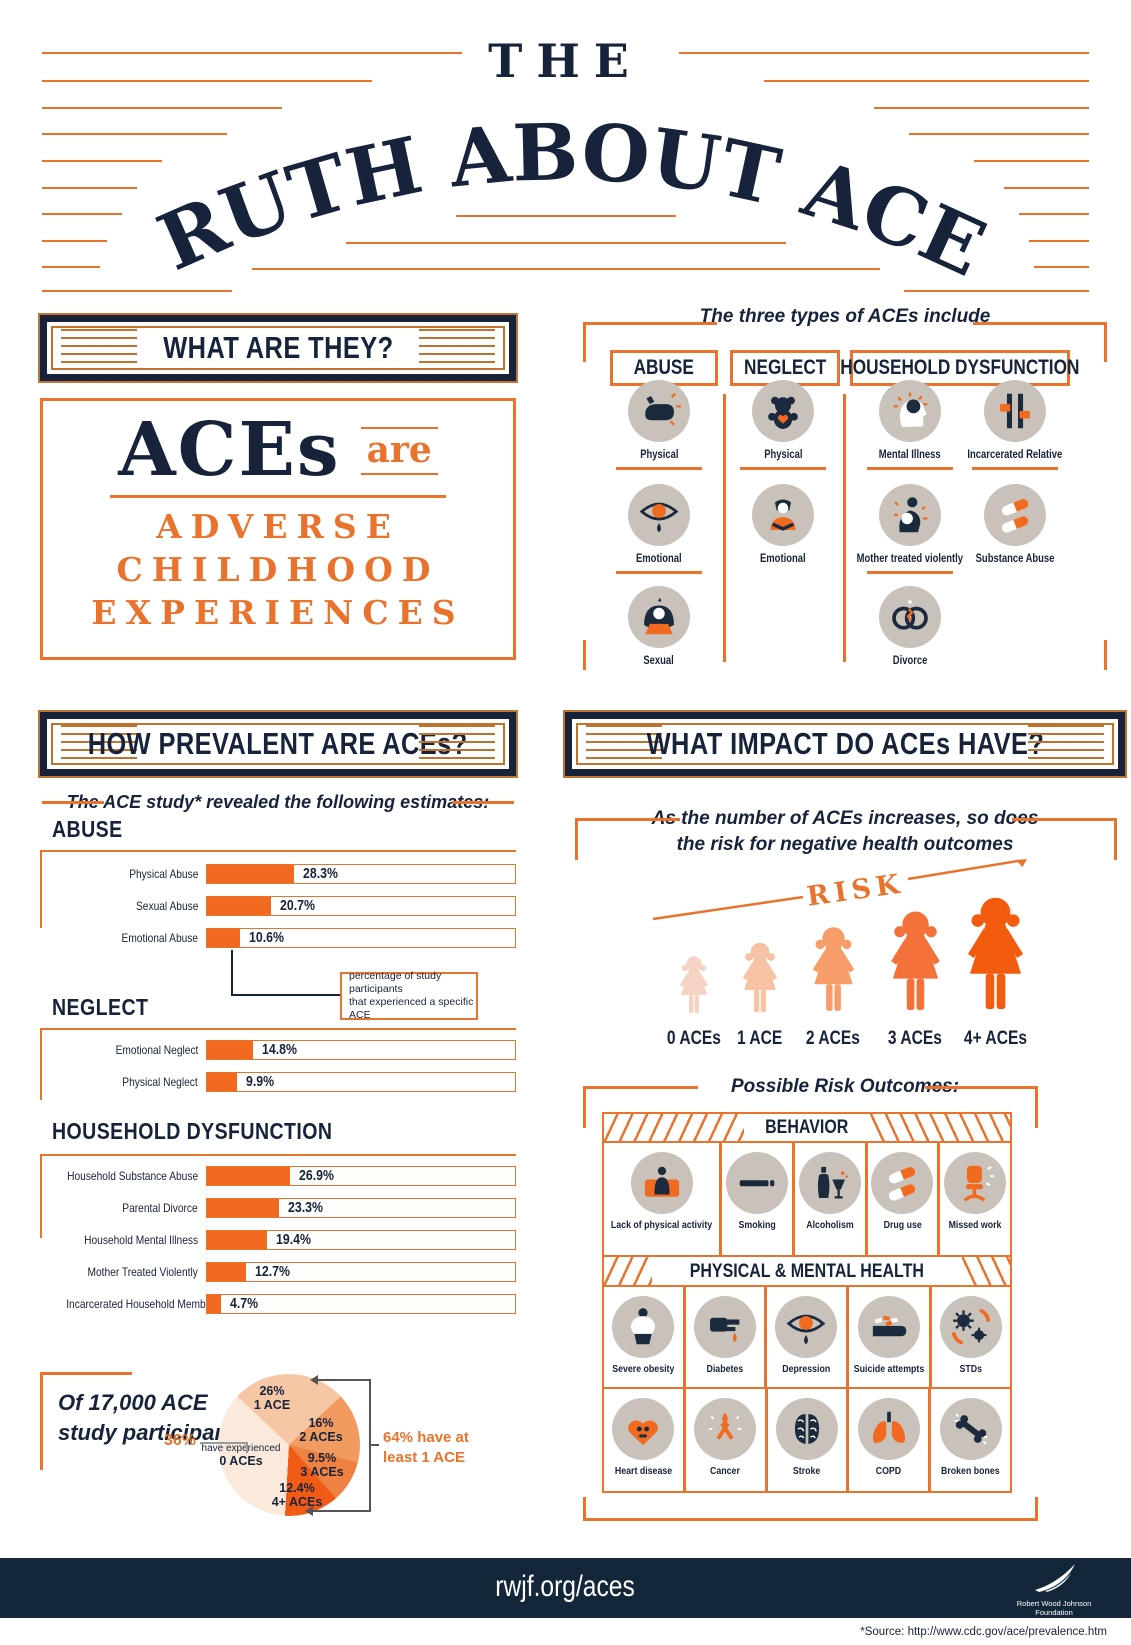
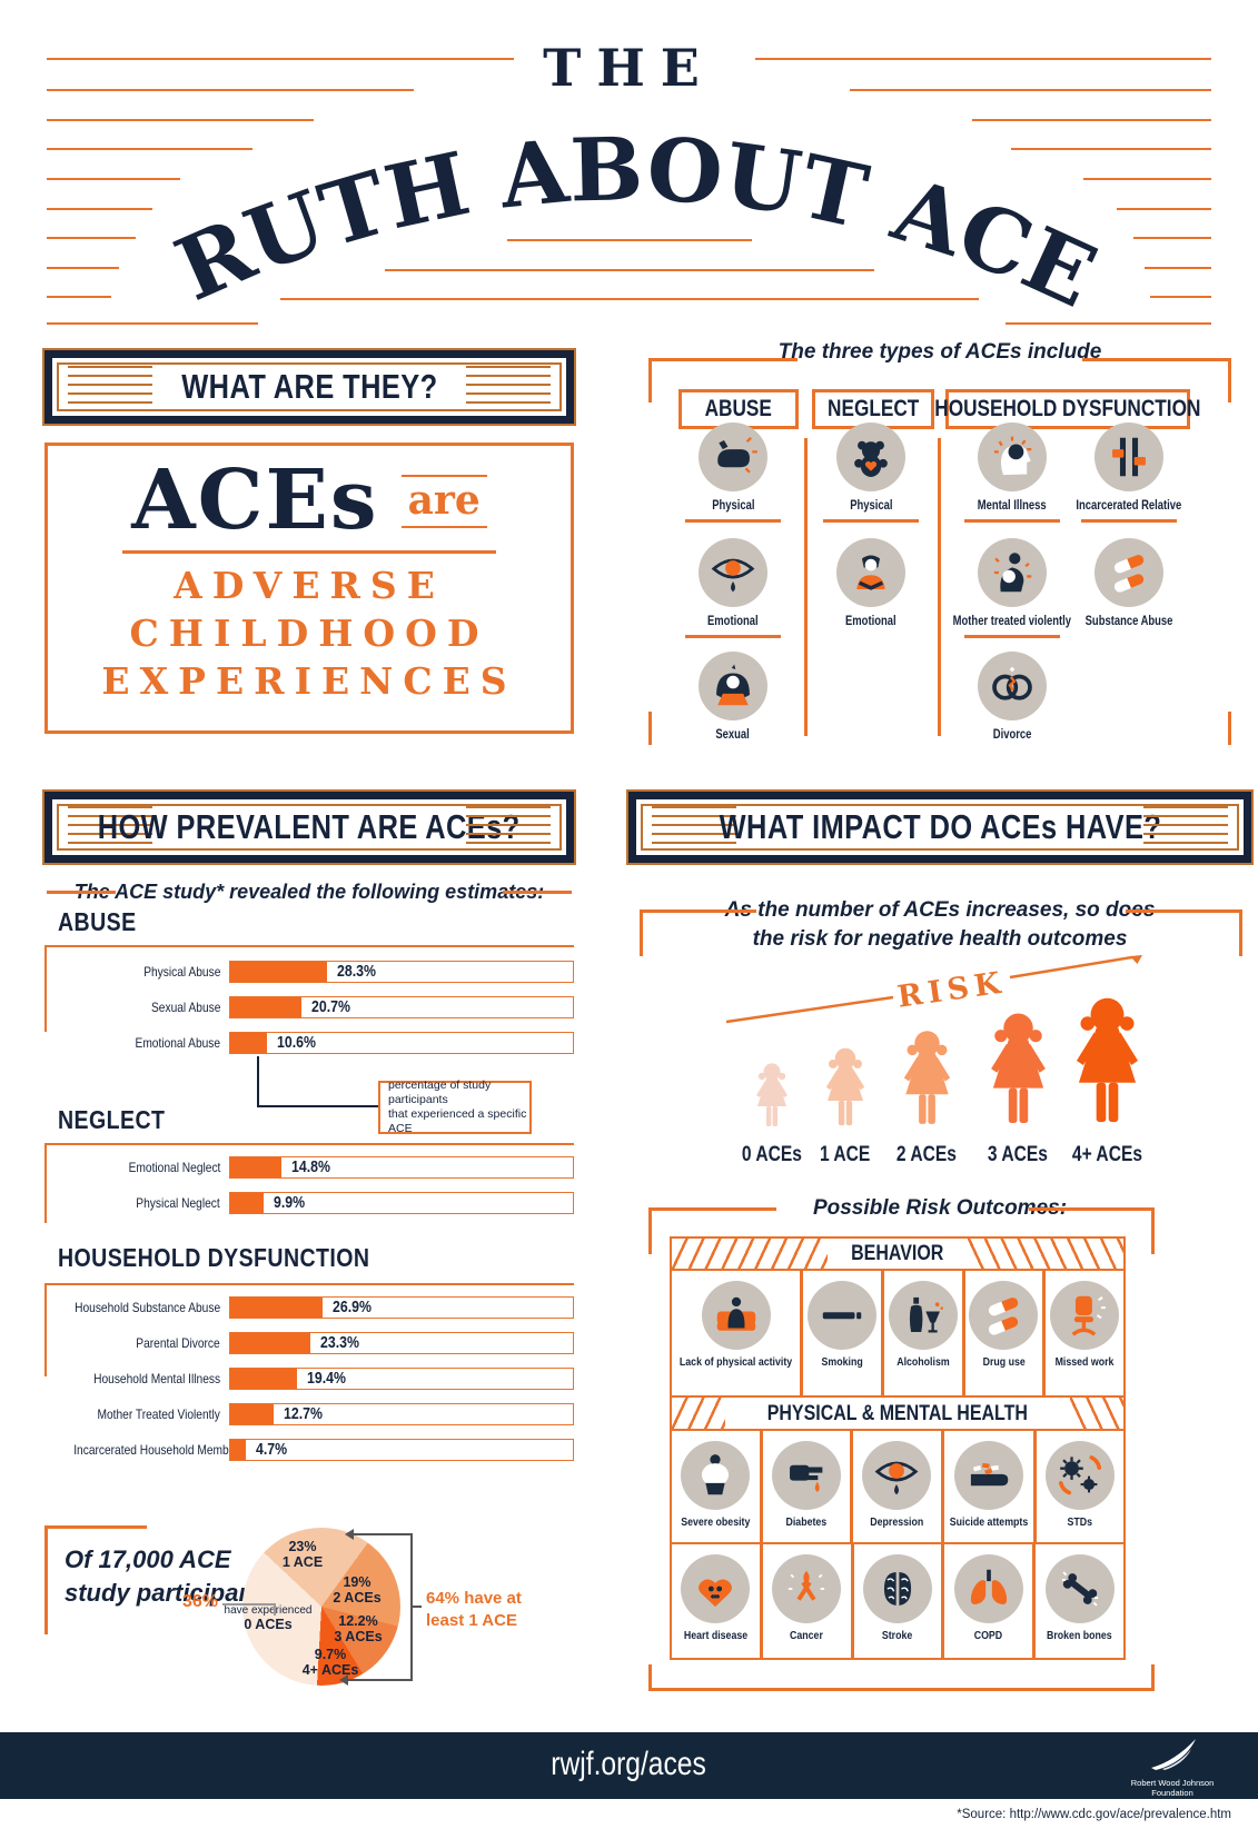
Of 17,000 ACE study participants:/1 ACE: 26% -> 23%
Of 17,000 ACE study participants:/2 ACEs: 16% -> 19%
Of 17,000 ACE study participants:/3 ACEs: 9.5% -> 12.2%
Of 17,000 ACE study participants:/4+ ACEs: 12.4% -> 9.7%
